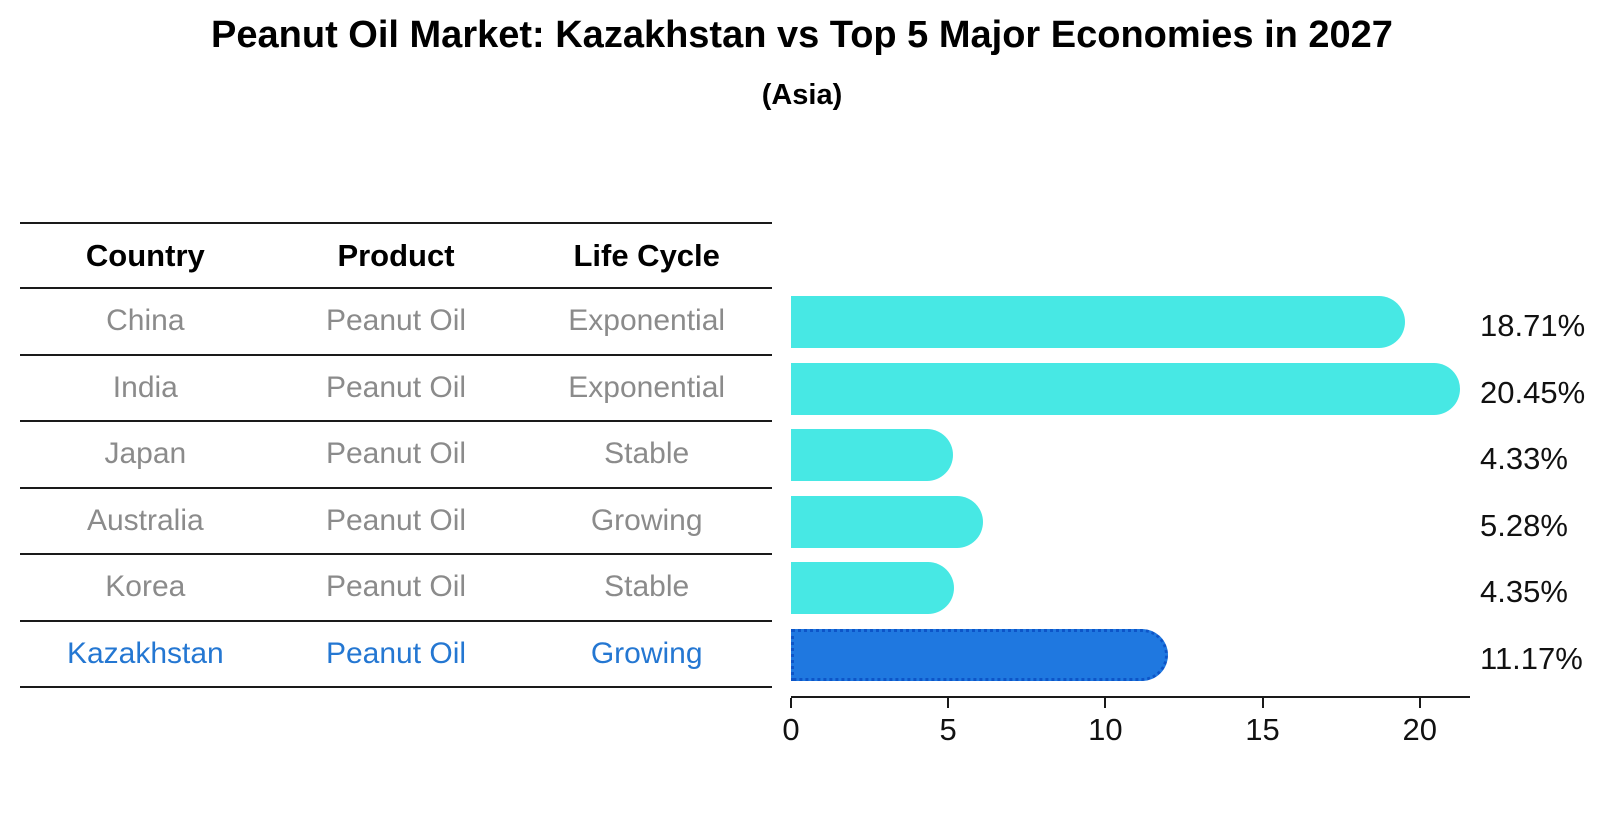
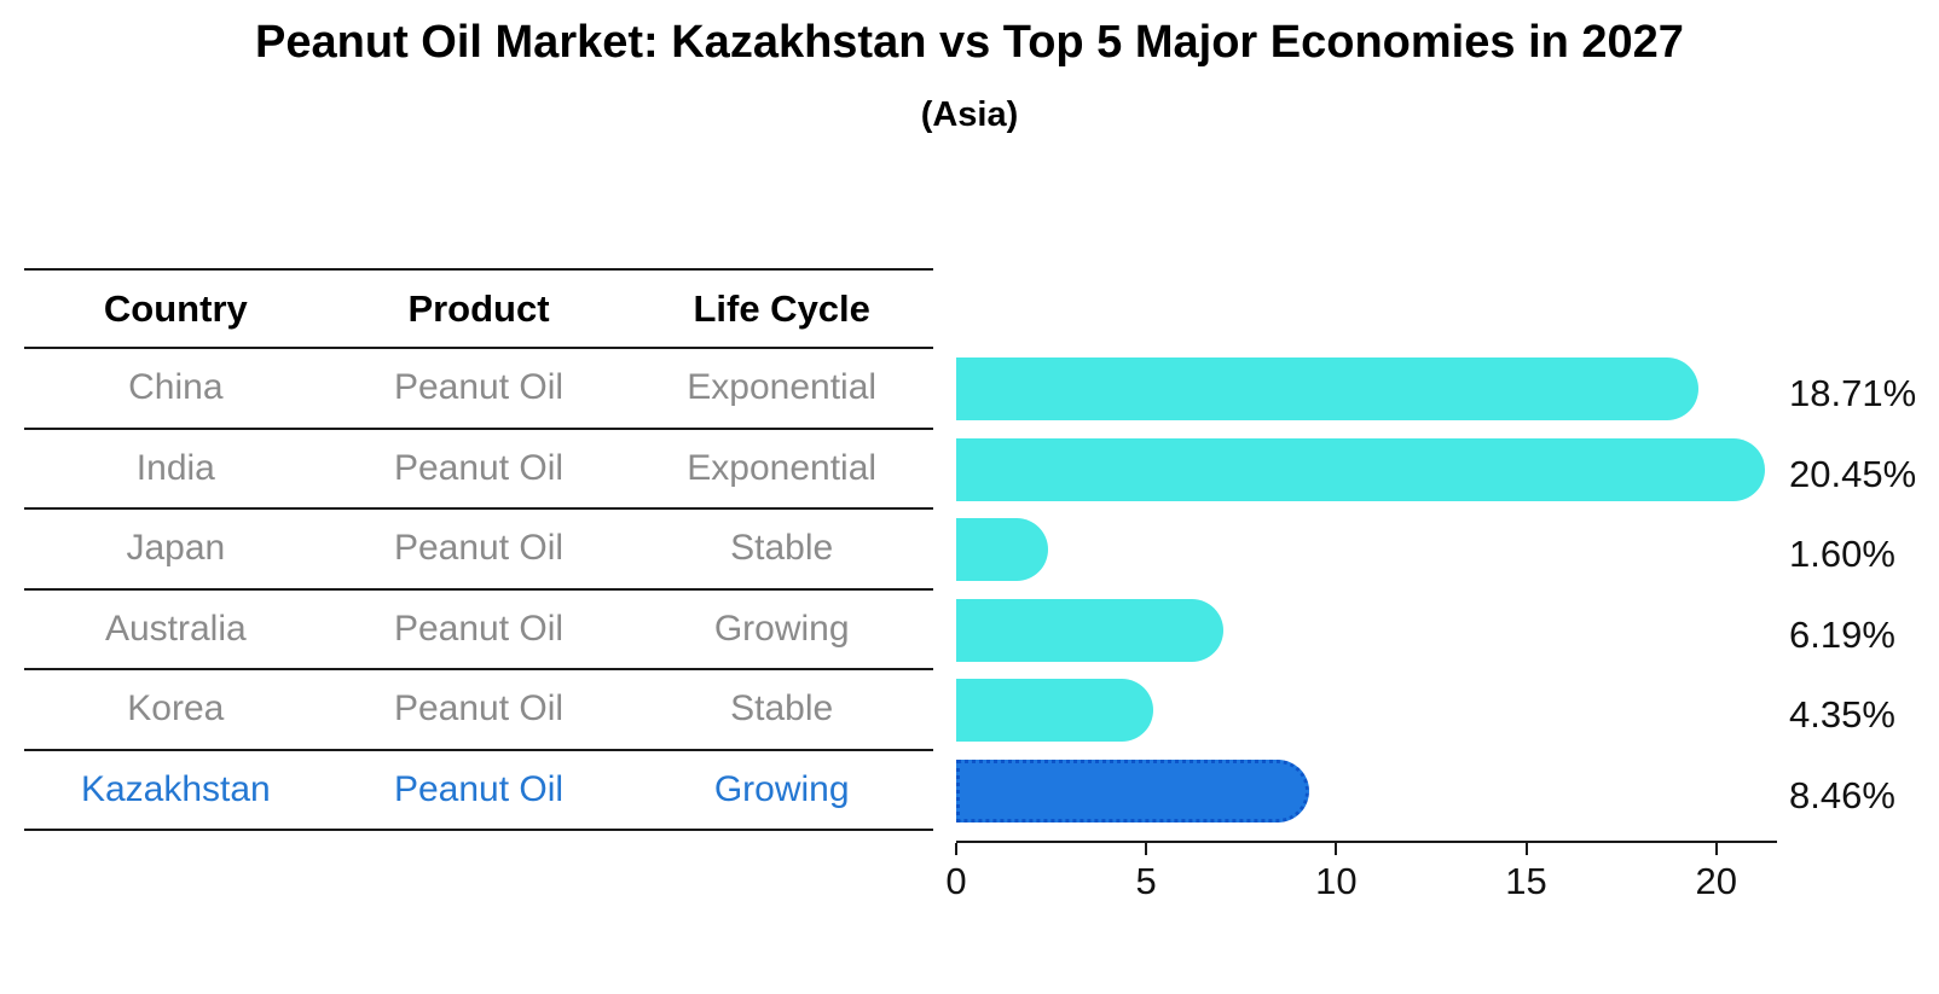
Japan: 4.33% -> 1.60%
Australia: 5.28% -> 6.19%
Kazakhstan: 11.17% -> 8.46%
